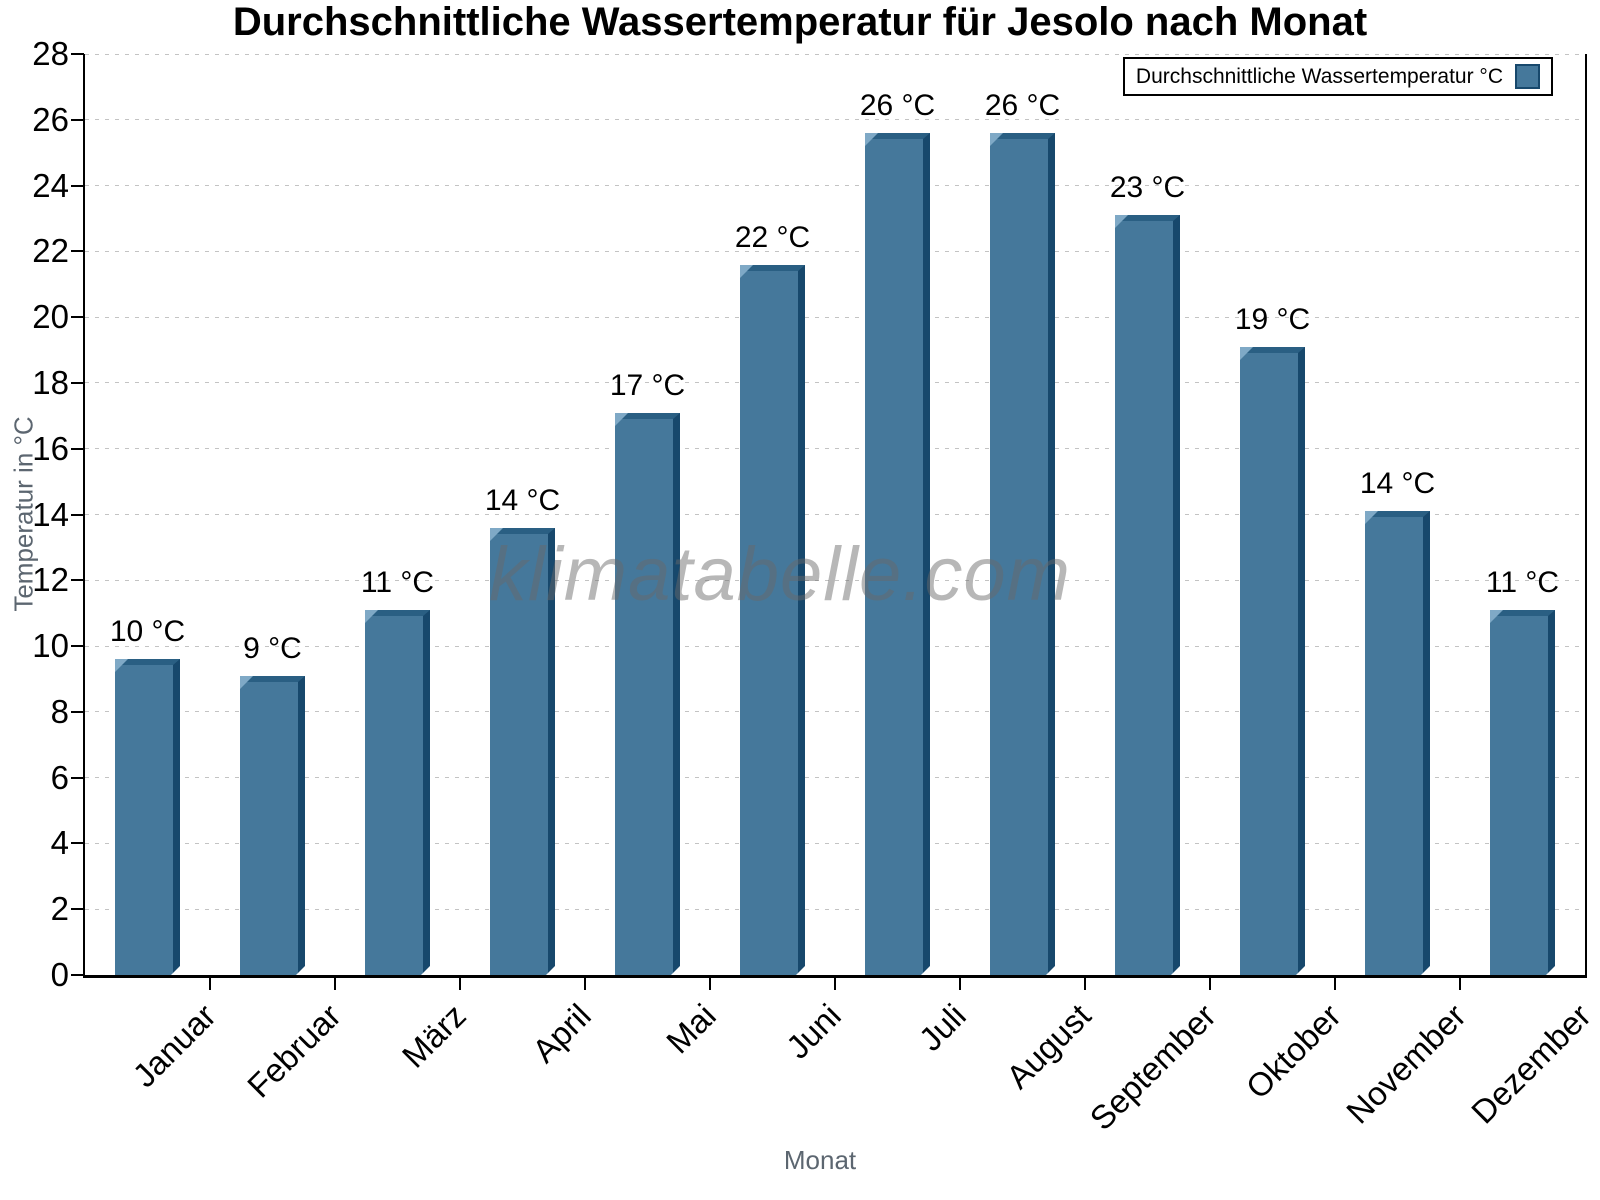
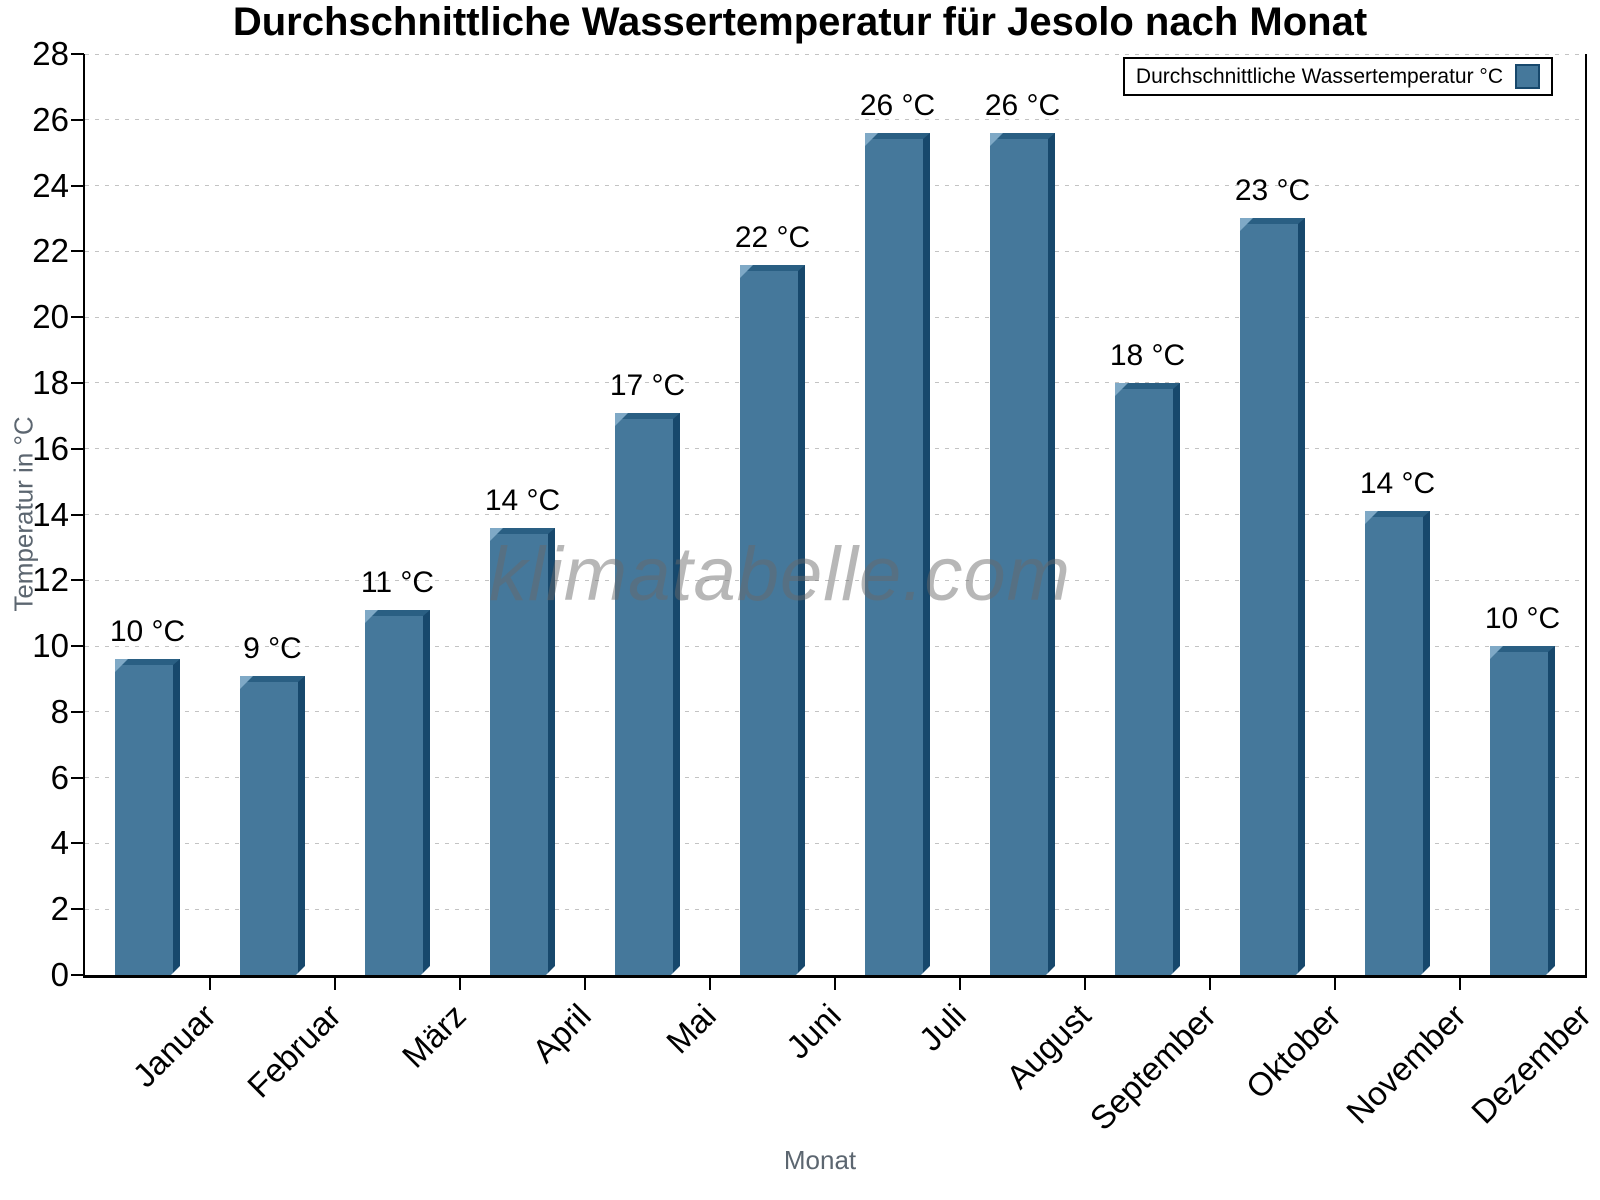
September: 23 -> 18
Oktober: 19 -> 23
Dezember: 11 -> 10
